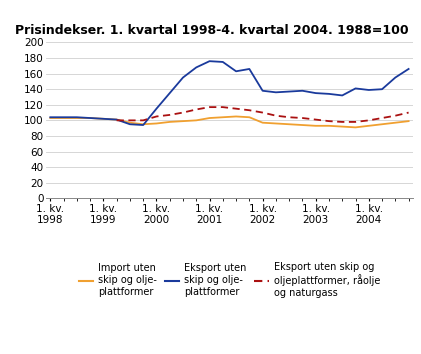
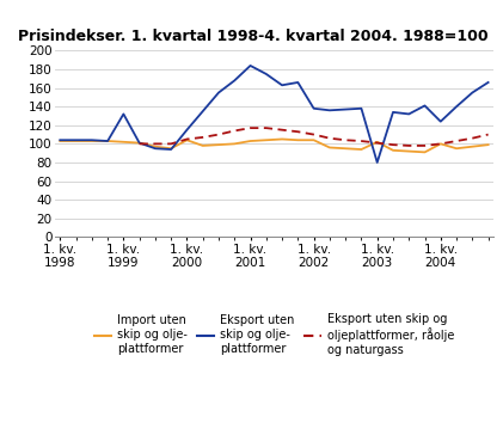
Eksport uten skip og olje- plattformer/1. kv. 1999: 102 -> 132
Import uten skip og olje- plattformer/1. kv. 2000: 96 -> 104
Eksport uten skip og olje- plattformer/1. kv. 2001: 176 -> 184
Import uten skip og olje- plattformer/1. kv. 2002: 97 -> 104
Import uten skip og olje- plattformer/1. kv. 2003: 93 -> 102
Eksport uten skip og olje- plattformer/1. kv. 2003: 135 -> 80
Import uten skip og olje- plattformer/1. kv. 2004: 93 -> 100
Eksport uten skip og olje- plattformer/1. kv. 2004: 139 -> 124
